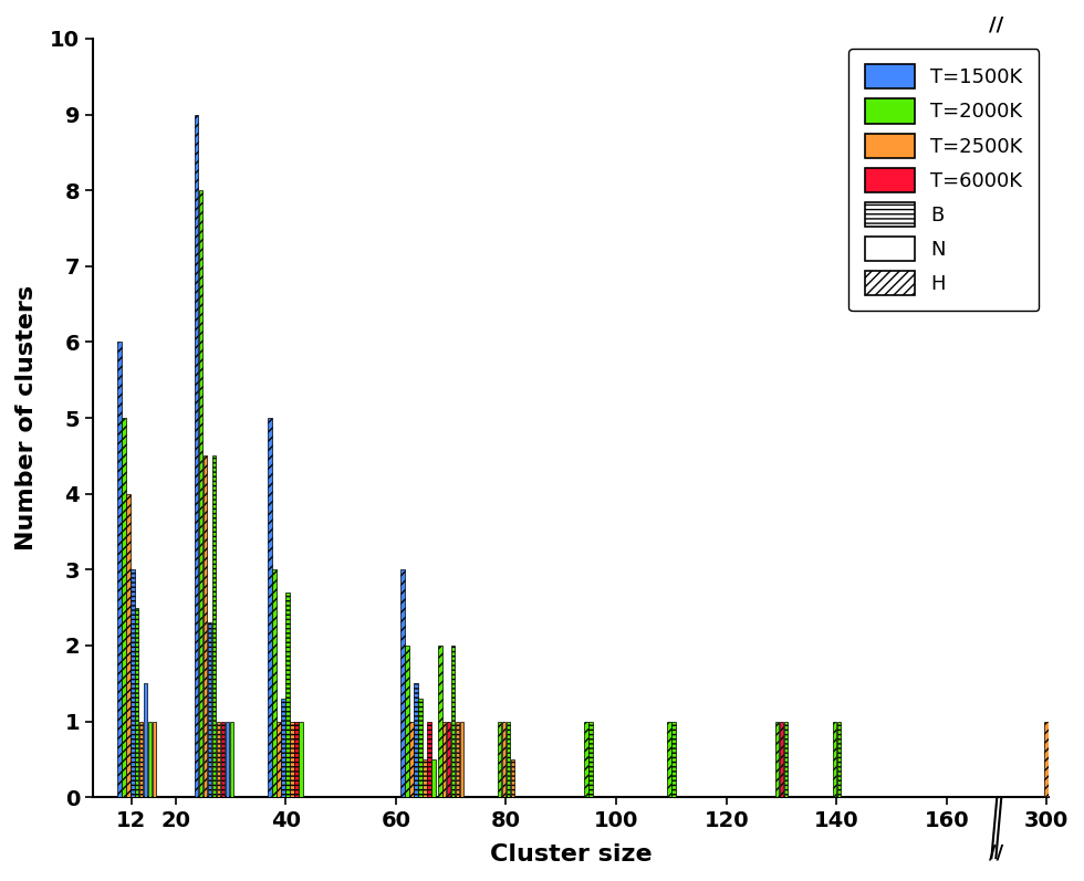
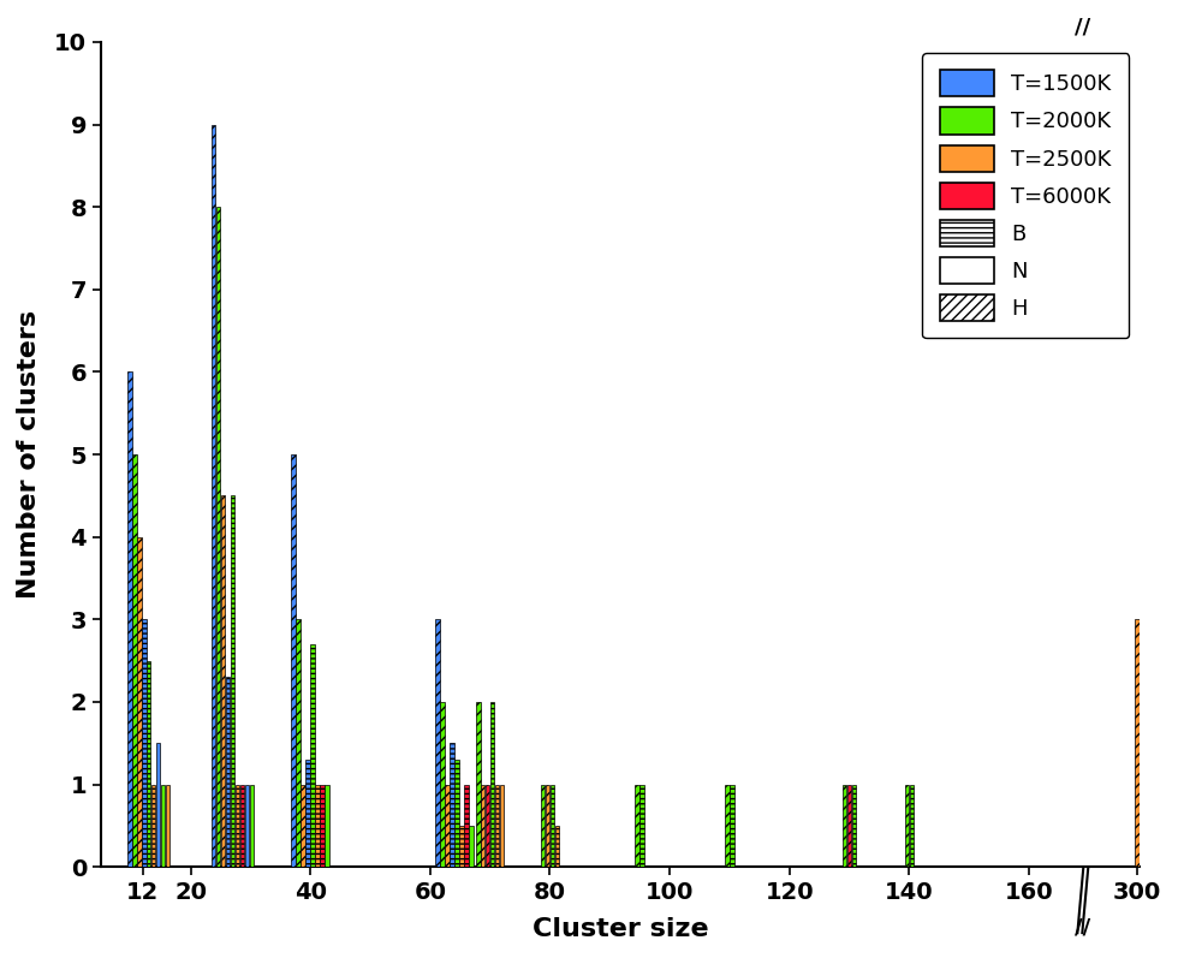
300: 1.0 -> 3.0
